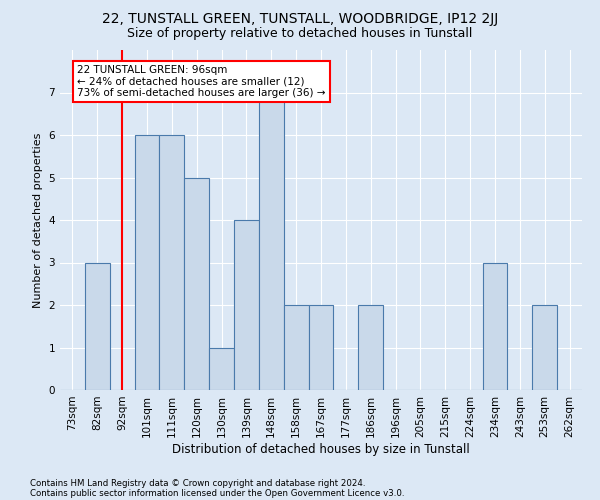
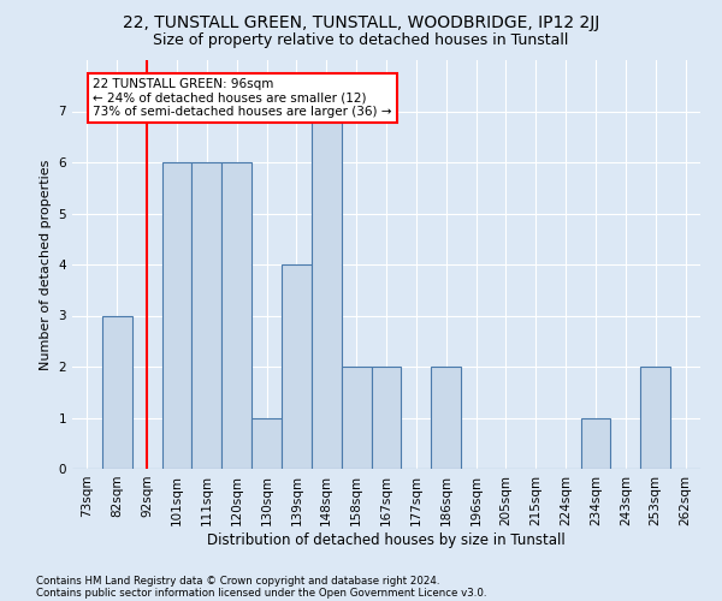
120sqm: 5 -> 6
234sqm: 3 -> 1
